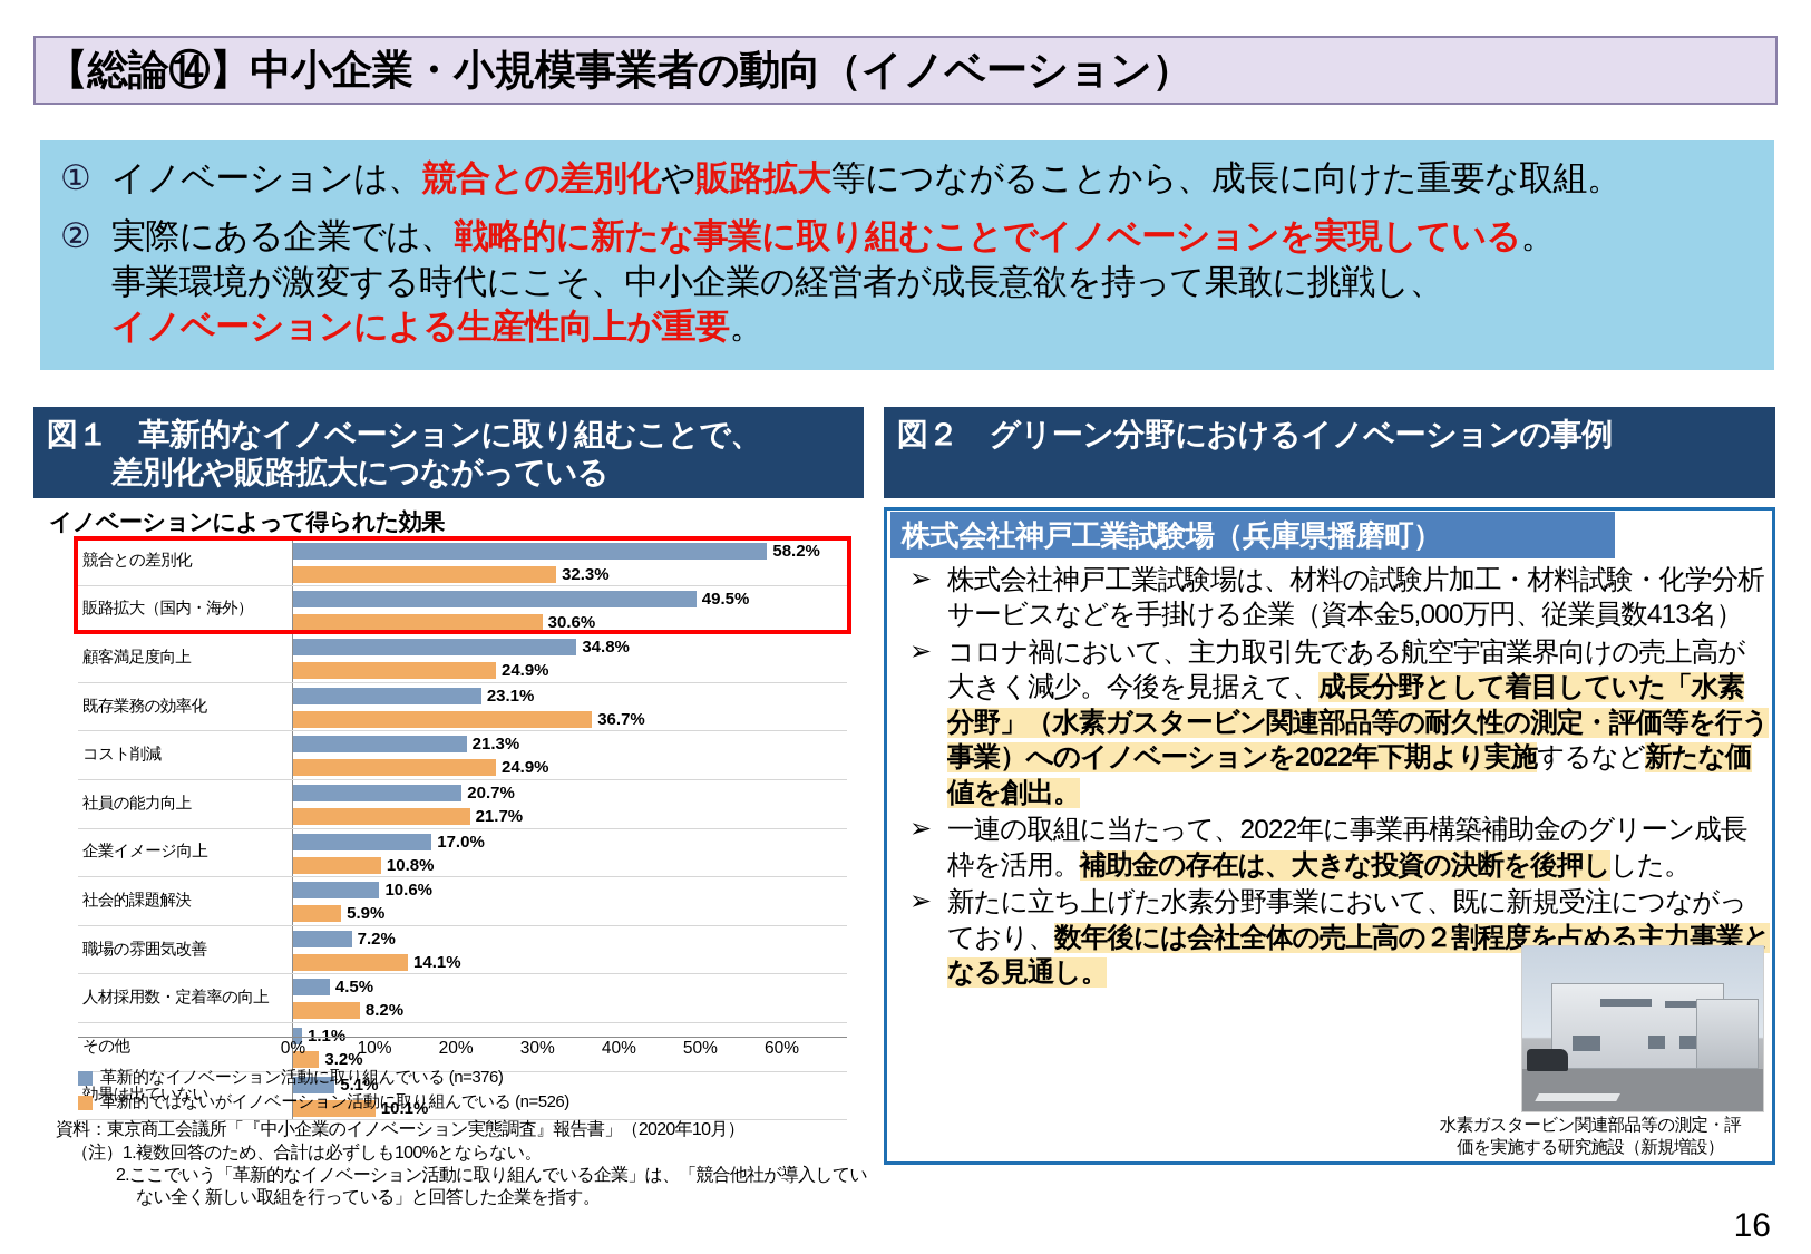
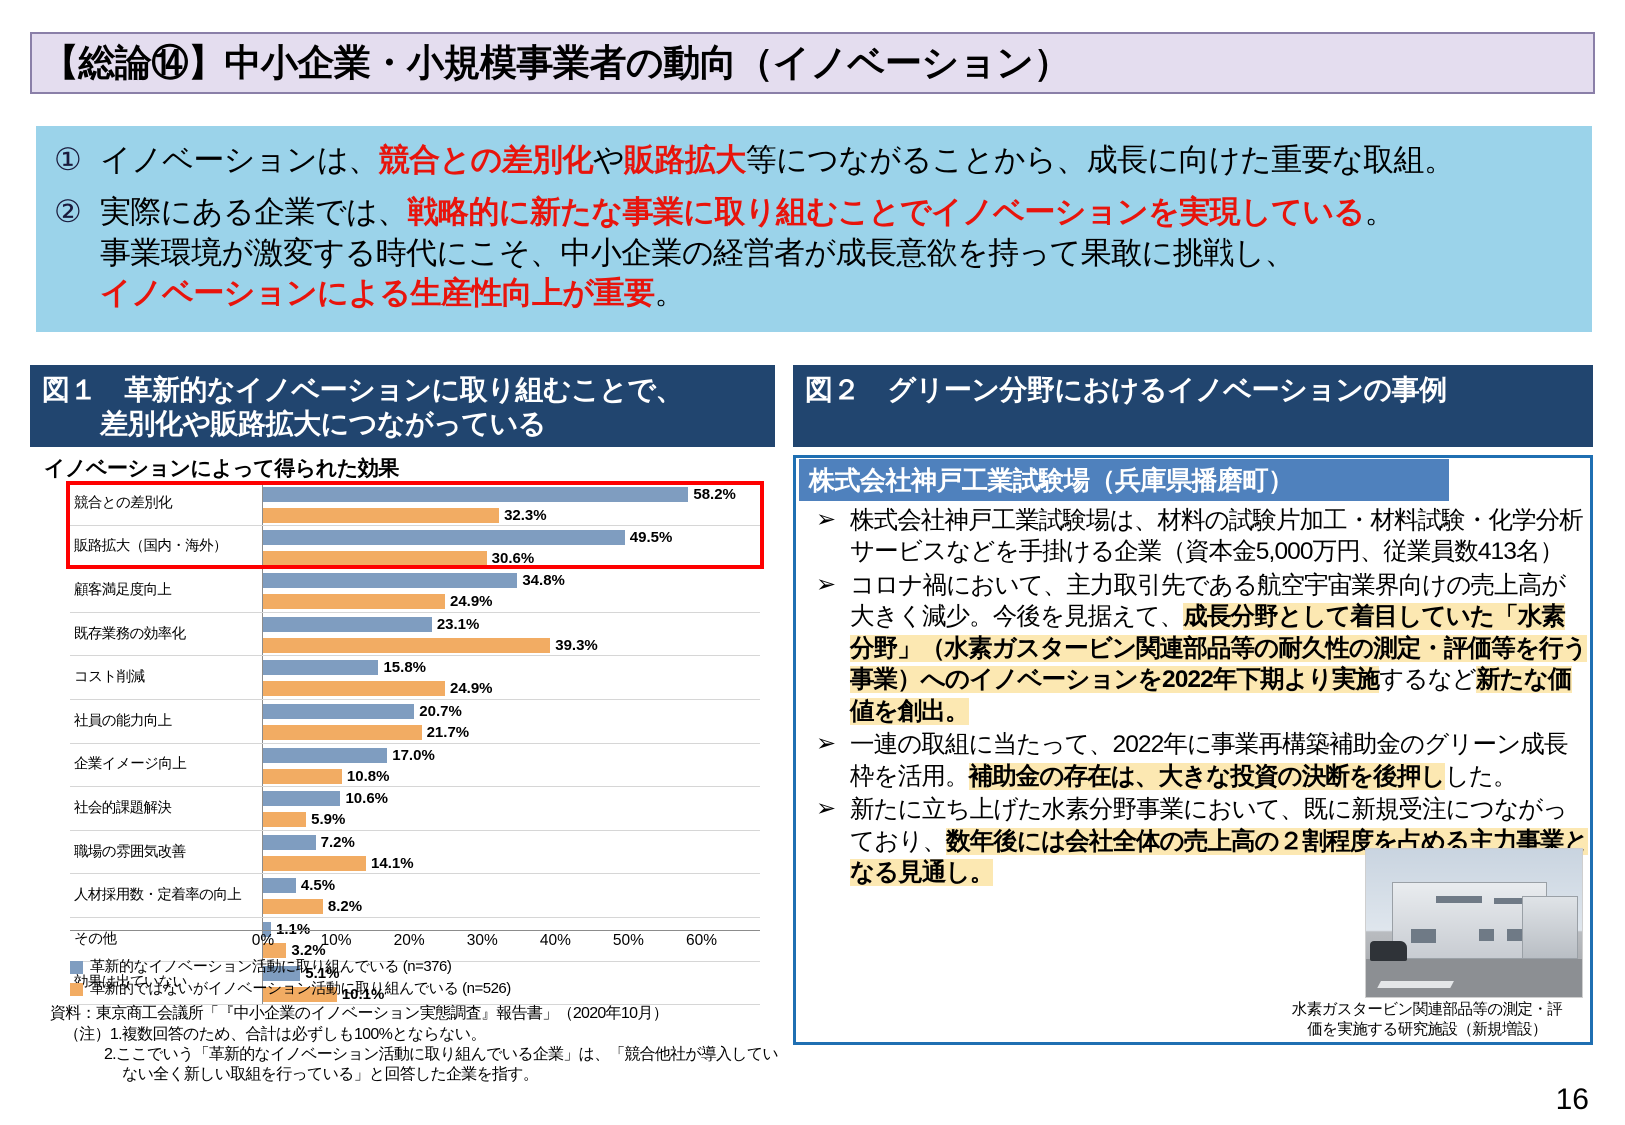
革新的ではないがイノベーション活動に取り組んでいる (n=526)/既存業務の効率化: 36.7% -> 39.3%
革新的なイノベーション活動に取り組んでいる (n=376)/コスト削減: 21.3% -> 15.8%
